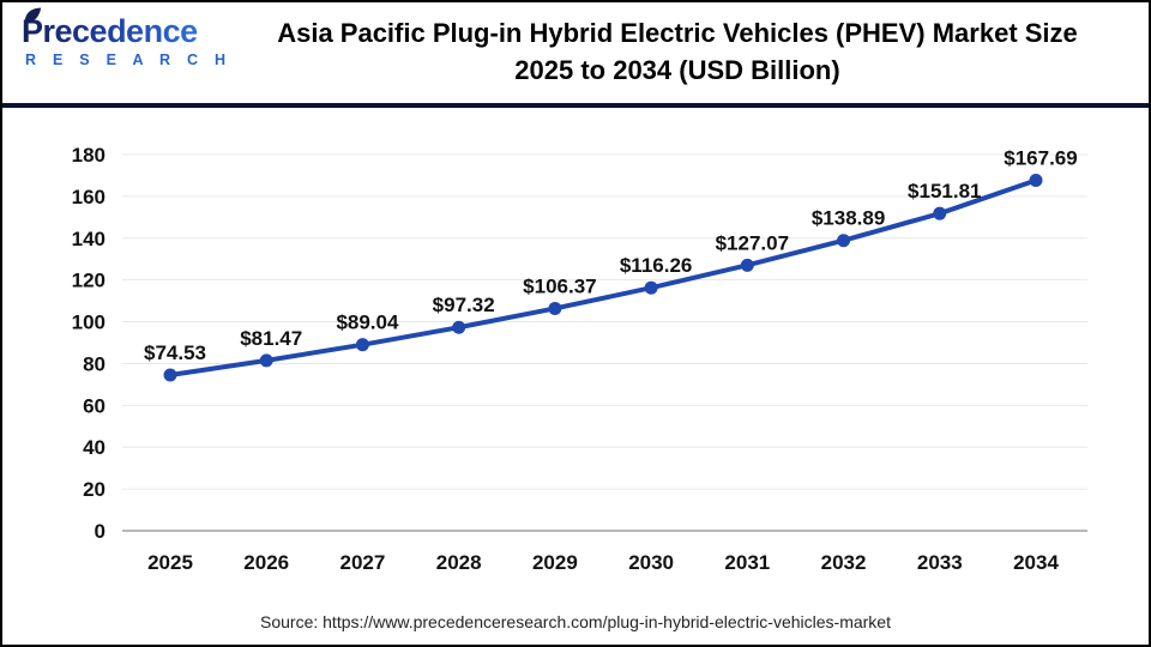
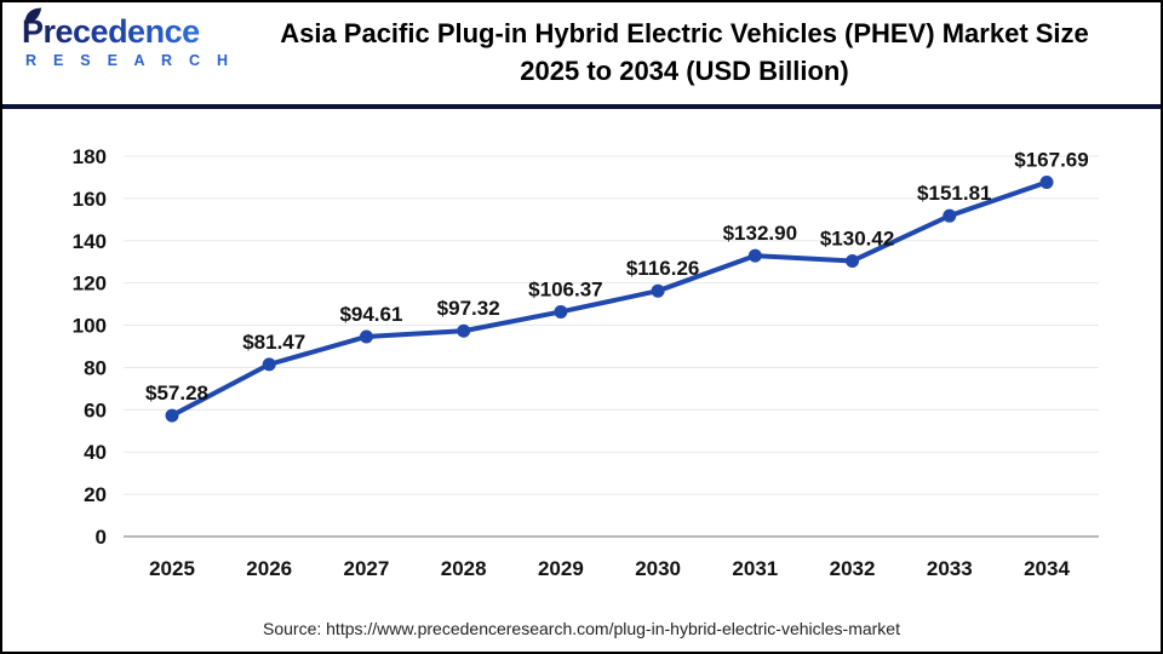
2025: $74.53 -> $57.28
2027: $89.04 -> $94.61
2031: $127.07 -> $132.90
2032: $138.89 -> $130.42
